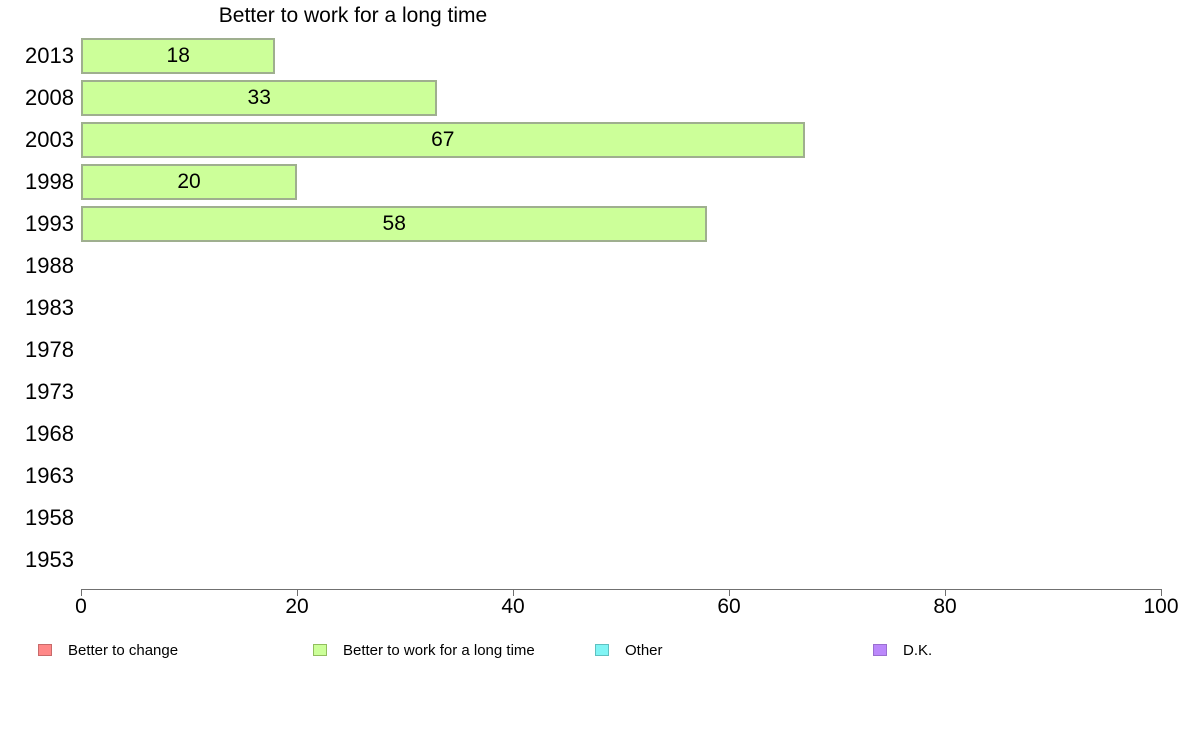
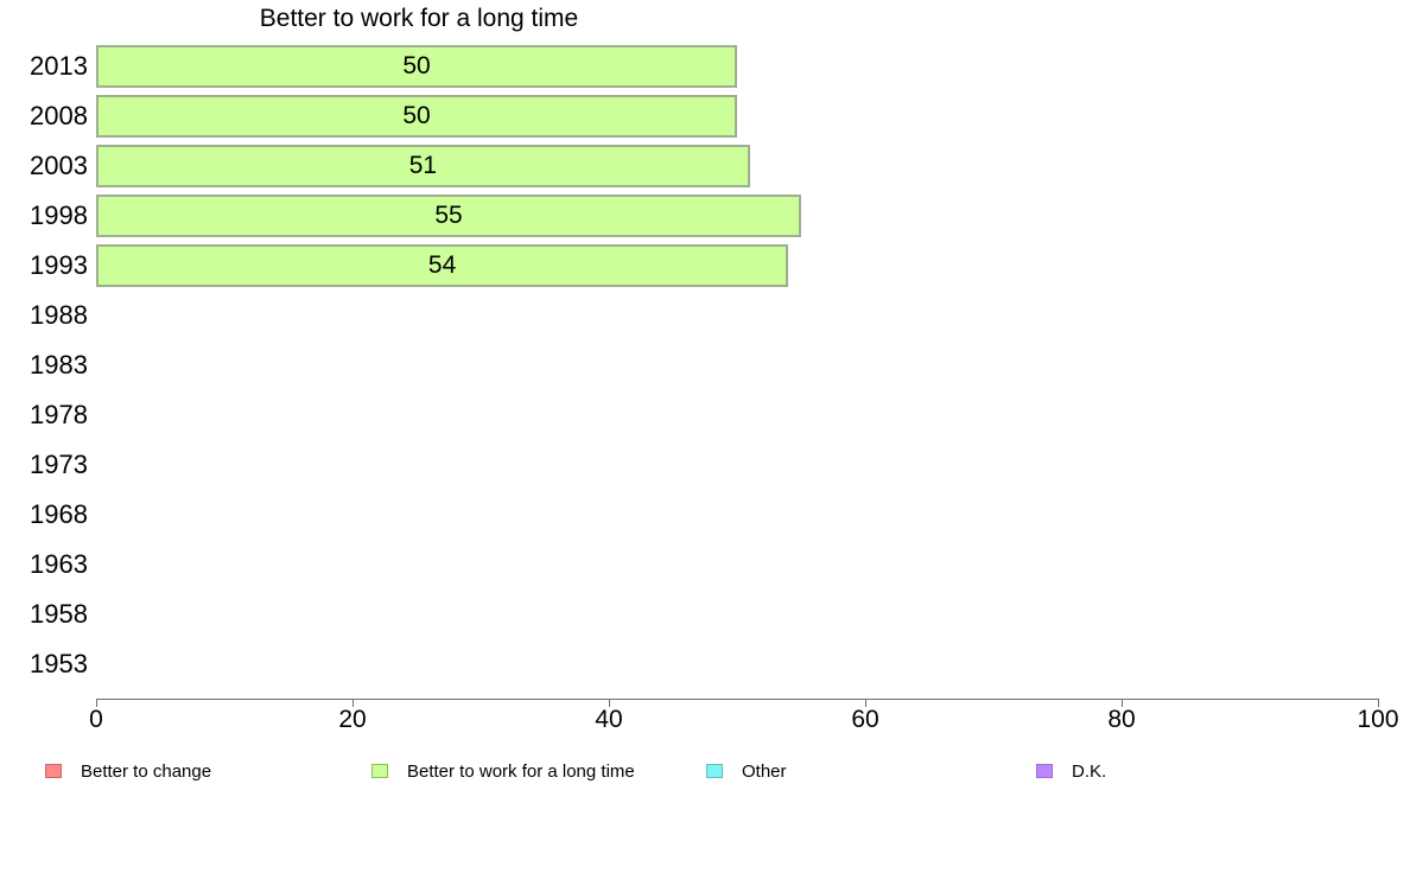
2013: 18 -> 50
2008: 33 -> 50
2003: 67 -> 51
1998: 20 -> 55
1993: 58 -> 54
